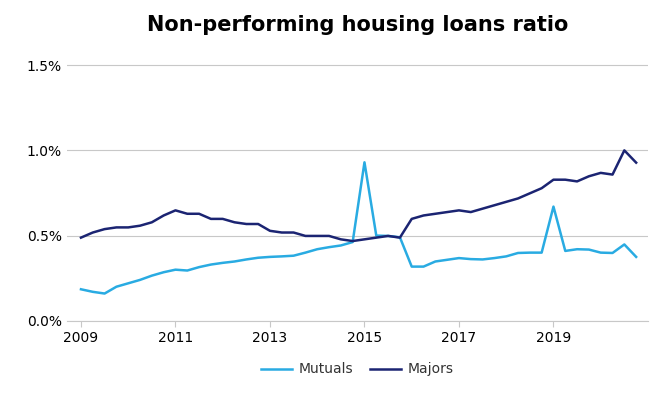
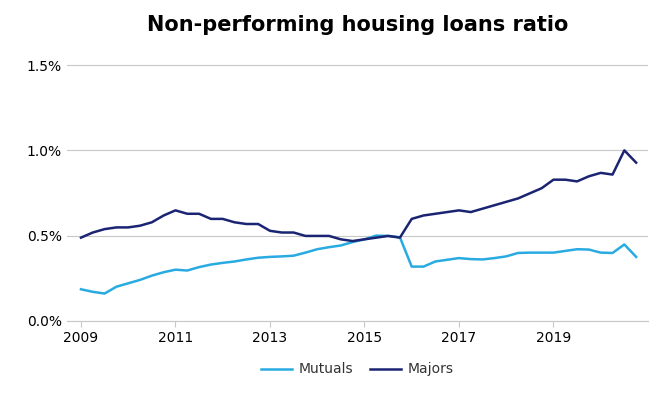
Mutuals/2015: 0.93% -> 0.48%
Mutuals/2019: 0.67% -> 0.40%
